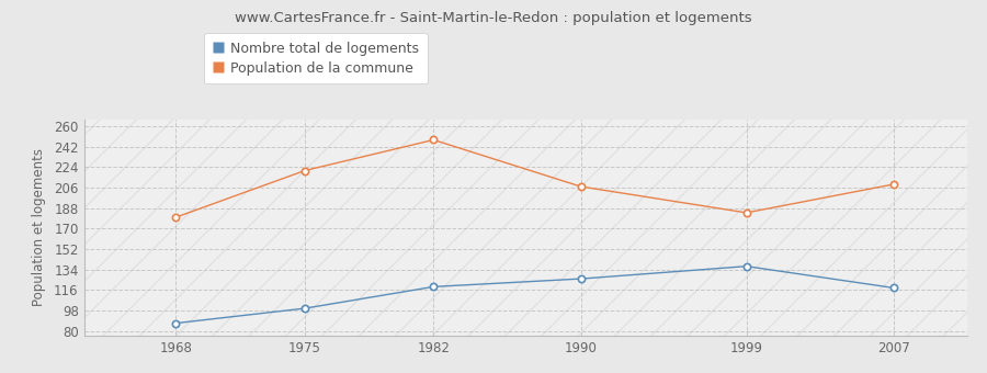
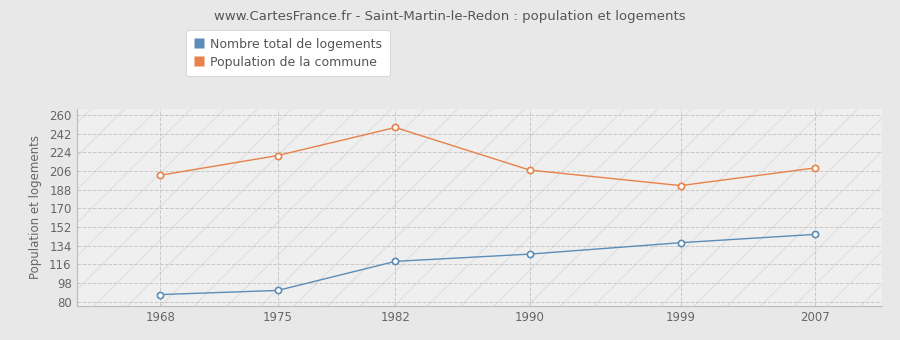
Population de la commune/1968: 180 -> 202
Nombre total de logements/1975: 100 -> 91
Population de la commune/1999: 184 -> 192
Nombre total de logements/2007: 118 -> 145
